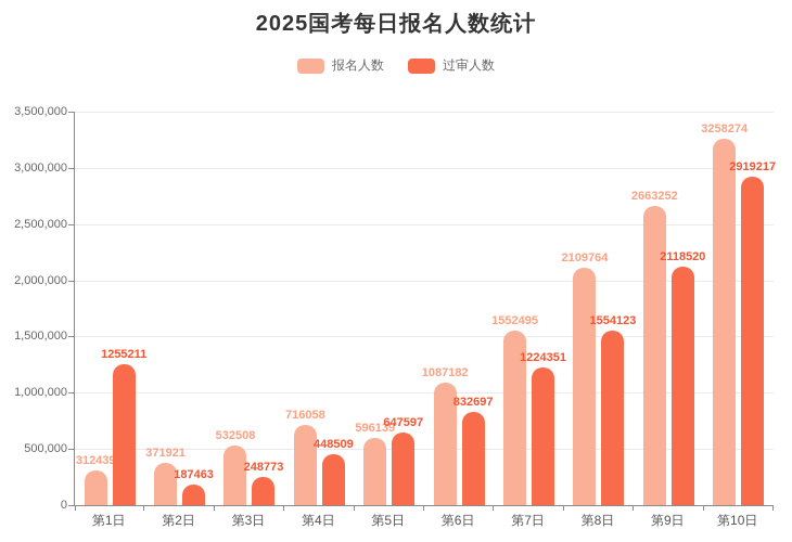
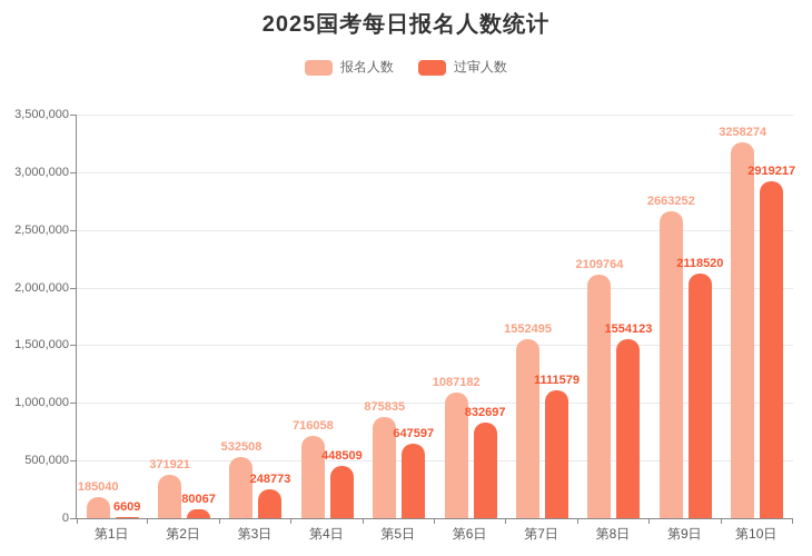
报名人数/第1日: 312439 -> 185040
过审人数/第1日: 1255211 -> 6609
过审人数/第2日: 187463 -> 80067
报名人数/第5日: 596139 -> 875835
过审人数/第7日: 1224351 -> 1111579
